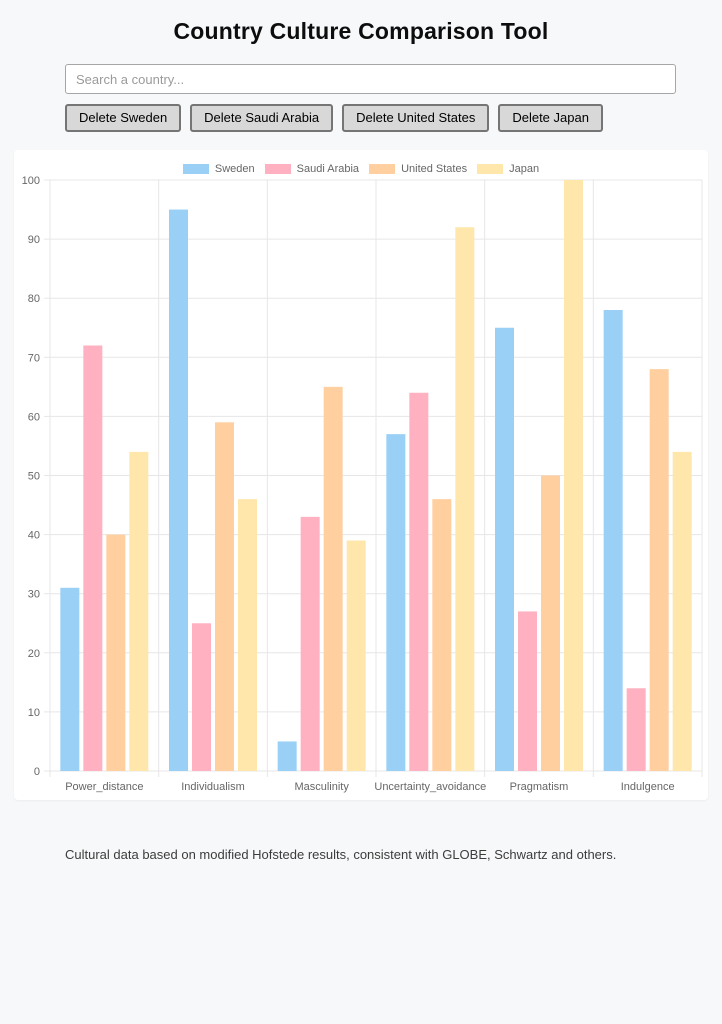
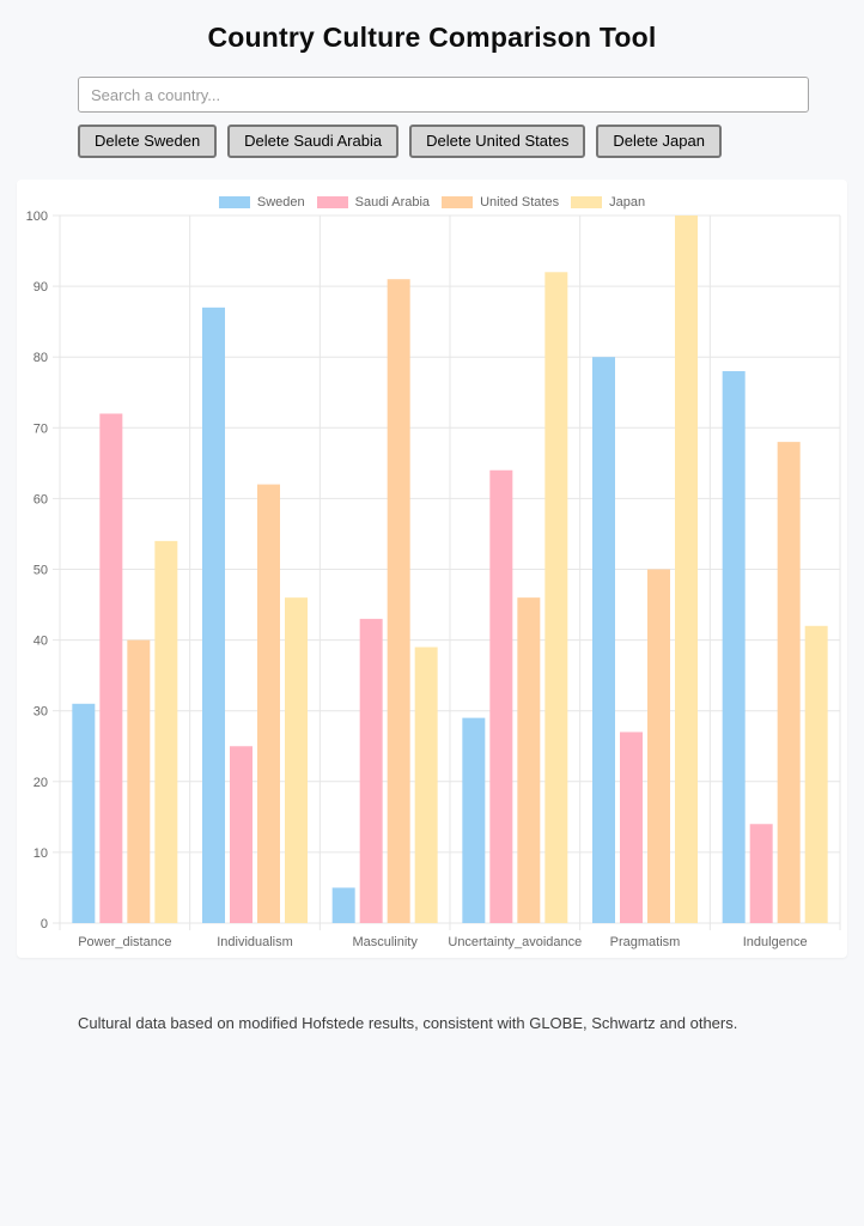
Sweden/Individualism: 95 -> 87
United States/Individualism: 59 -> 62
United States/Masculinity: 65 -> 91
Sweden/Uncertainty_avoidance: 57 -> 29
Sweden/Pragmatism: 75 -> 80
Japan/Indulgence: 54 -> 42
